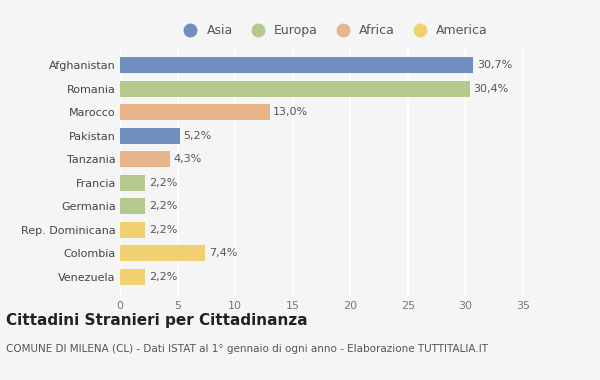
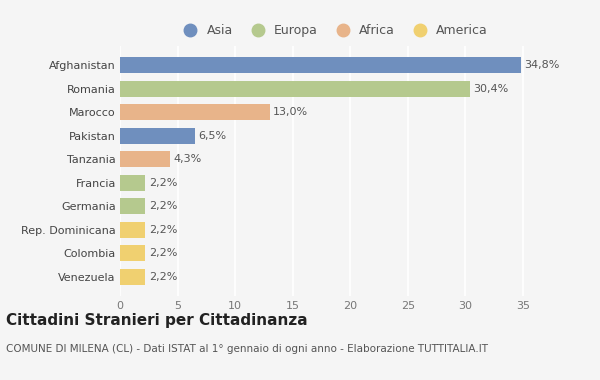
Afghanistan: 30,7% -> 34,8%
Pakistan: 5,2% -> 6,5%
Colombia: 7,4% -> 2,2%
